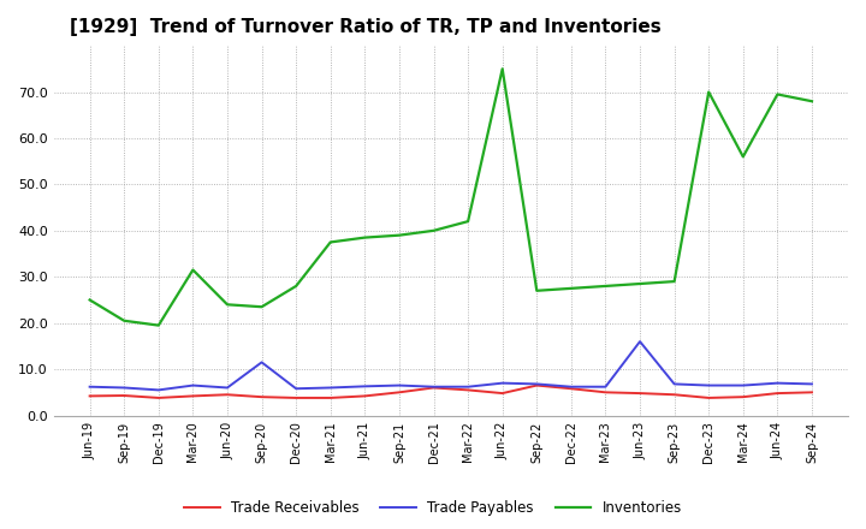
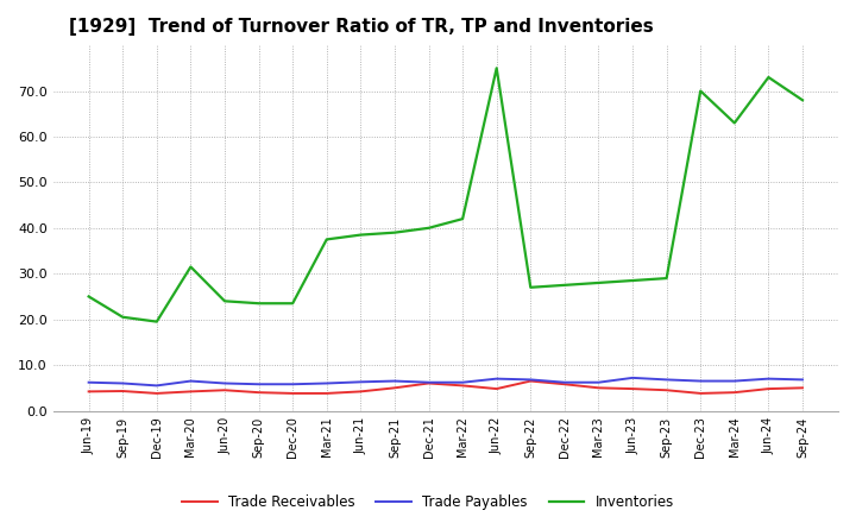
Trade Payables/Sep-20: 11.5 -> 5.8
Inventories/Dec-20: 28.0 -> 23.5
Trade Payables/Jun-23: 16.0 -> 7.2
Inventories/Mar-24: 56.0 -> 63.0
Inventories/Jun-24: 69.5 -> 73.0
